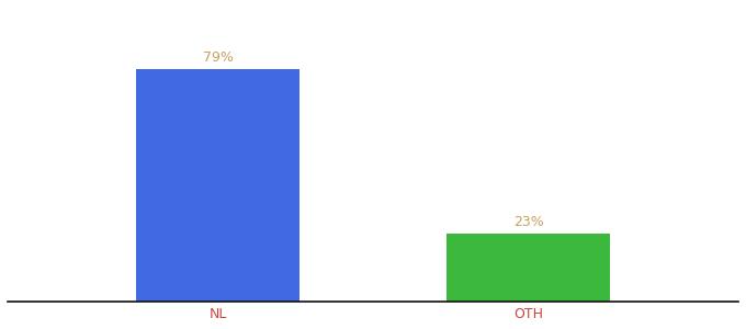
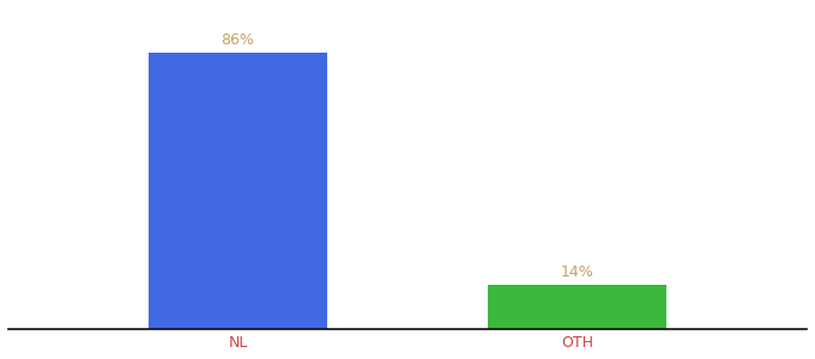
NL: 79% -> 86%
OTH: 23% -> 14%
